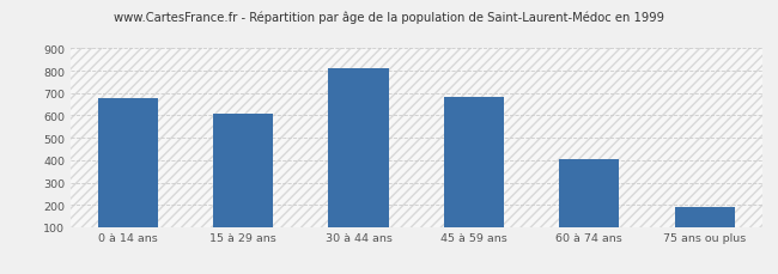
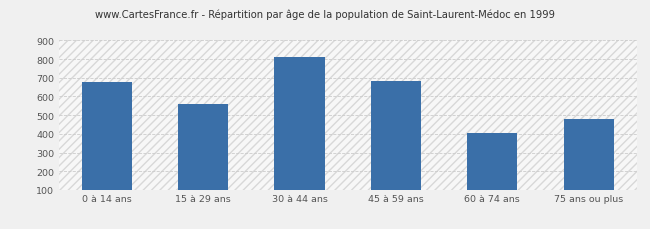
15 à 29 ans: 610 -> 560
75 ans ou plus: 190 -> 480
